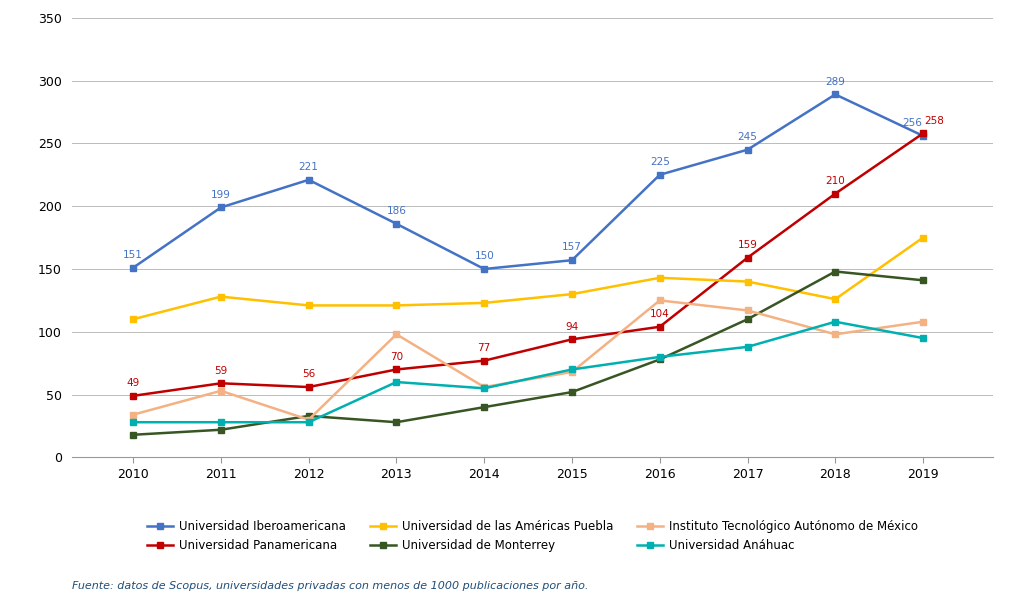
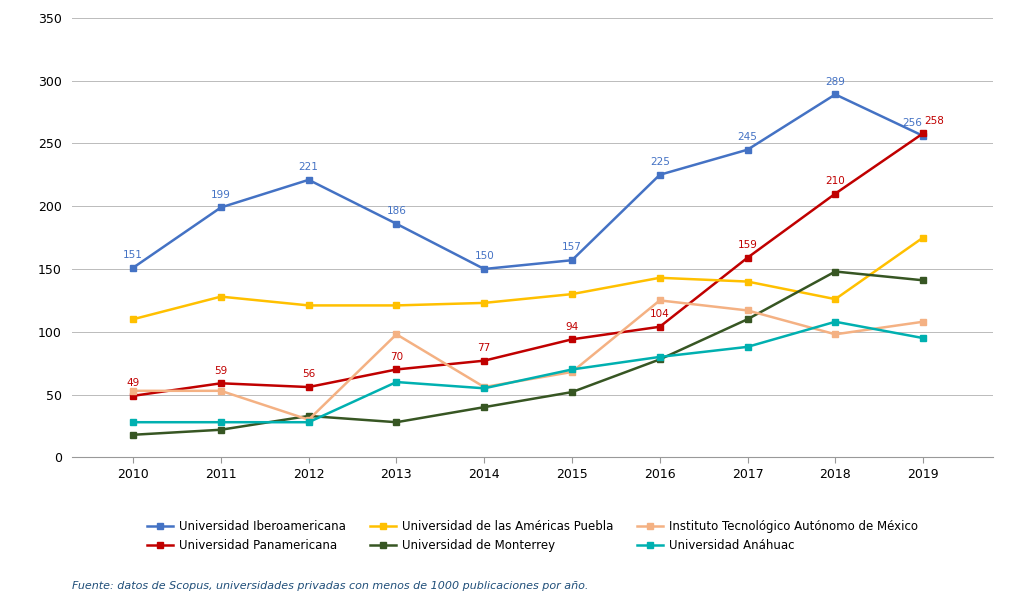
Instituto Tecnológico Autónomo de México/2010: 34 -> 53
